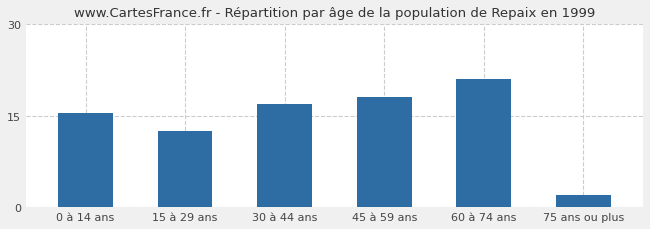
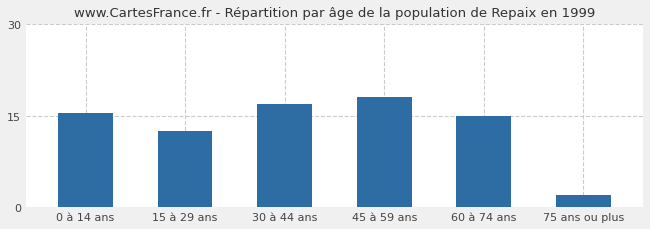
60 à 74 ans: 21.0 -> 15.0
